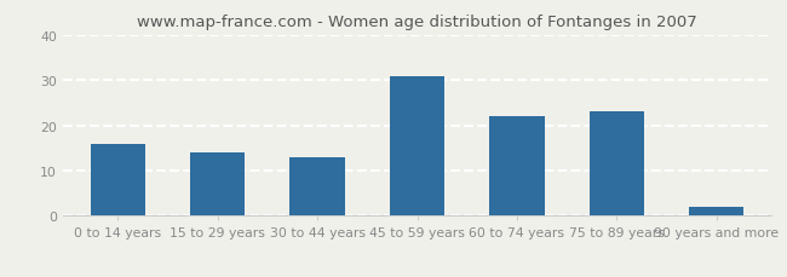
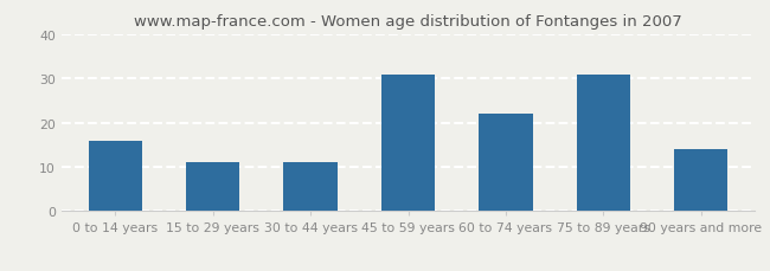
15 to 29 years: 14 -> 11
30 to 44 years: 13 -> 11
75 to 89 years: 23 -> 31
90 years and more: 2 -> 14
